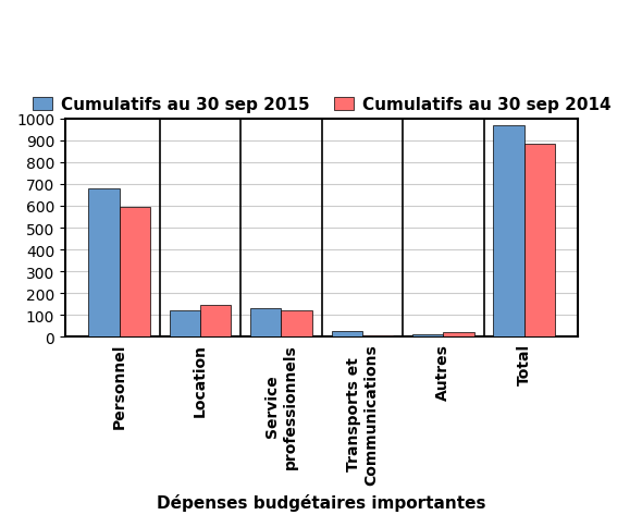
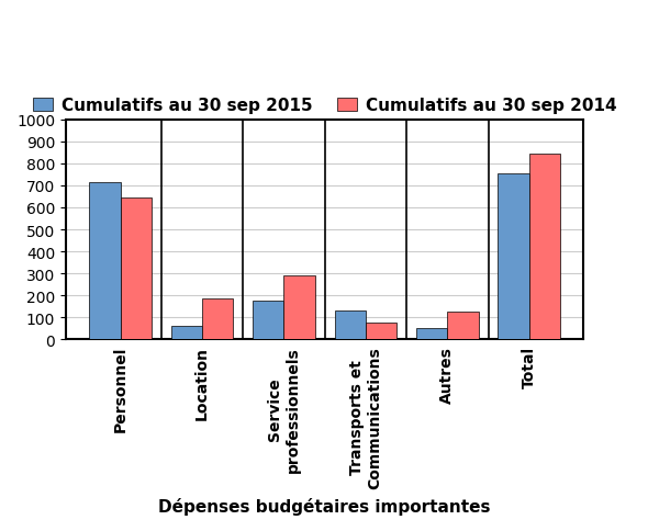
Cumulatifs au 30 sep 2015/Personnel: 680 -> 715
Cumulatifs au 30 sep 2014/Personnel: 595 -> 645
Cumulatifs au 30 sep 2015/Location: 120 -> 60
Cumulatifs au 30 sep 2014/Location: 145 -> 185
Cumulatifs au 30 sep 2015/Service professionnels: 130 -> 175
Cumulatifs au 30 sep 2014/Service professionnels: 120 -> 290
Cumulatifs au 30 sep 2015/Transports et Communications: 25 -> 130
Cumulatifs au 30 sep 2014/Transports et Communications: 5 -> 75
Cumulatifs au 30 sep 2015/Autres: 12 -> 50
Cumulatifs au 30 sep 2014/Autres: 20 -> 125
Cumulatifs au 30 sep 2015/Total: 967 -> 755
Cumulatifs au 30 sep 2014/Total: 885 -> 845
